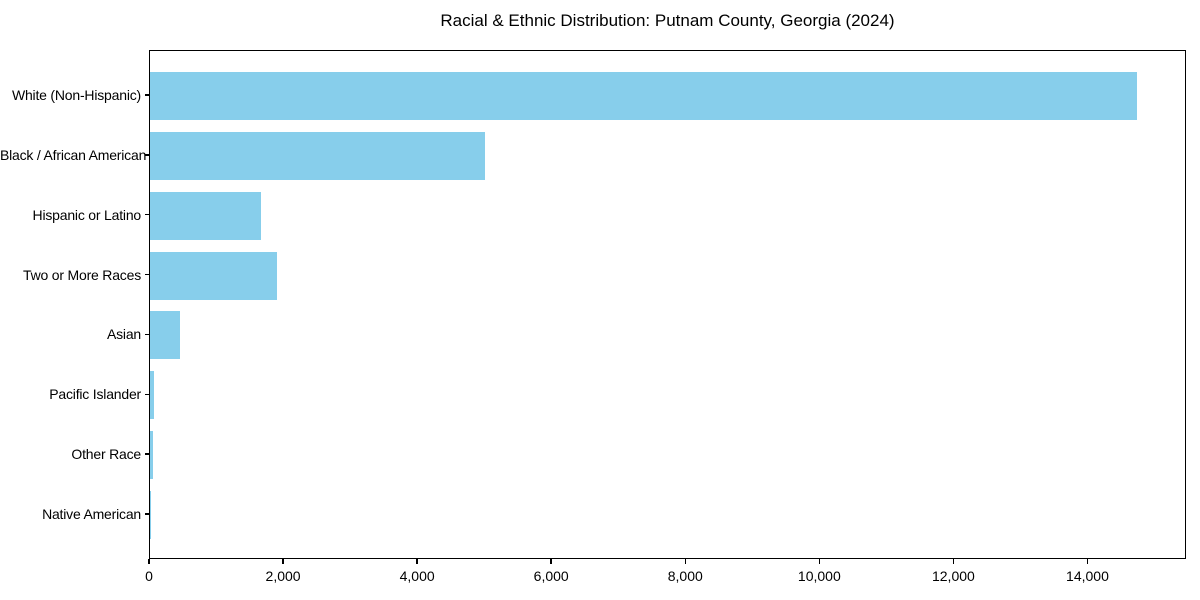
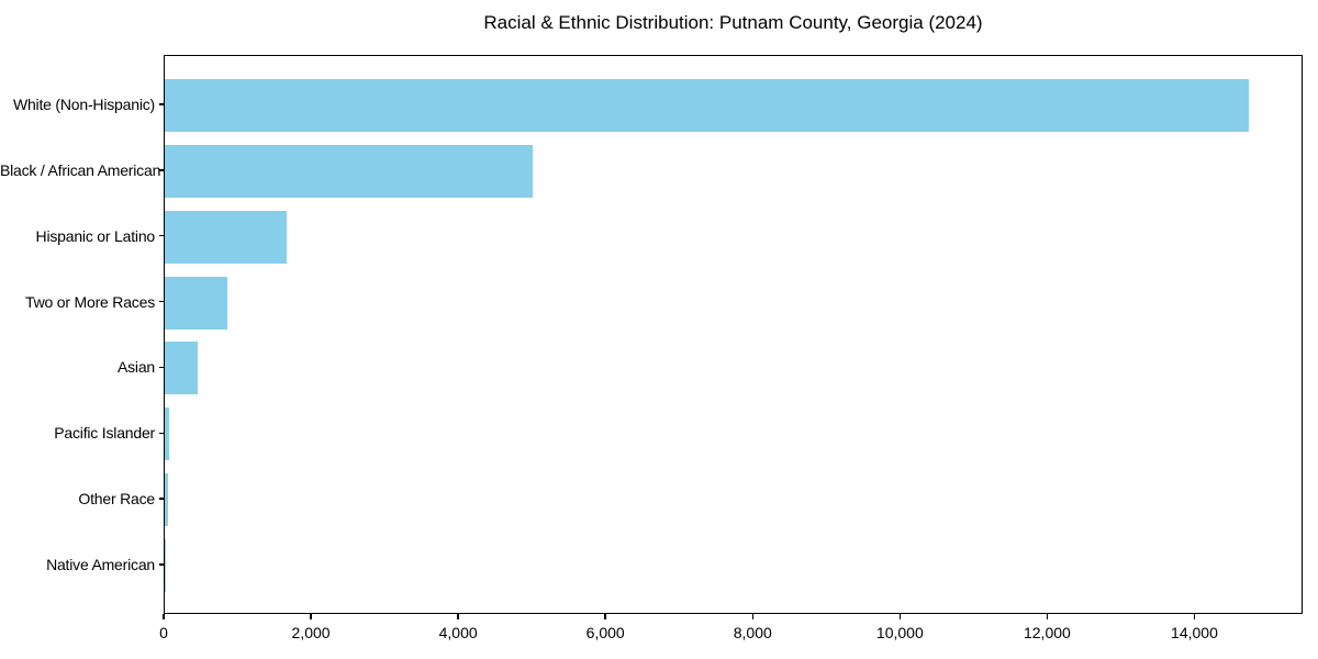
Two or More Races: 1900 -> 900
